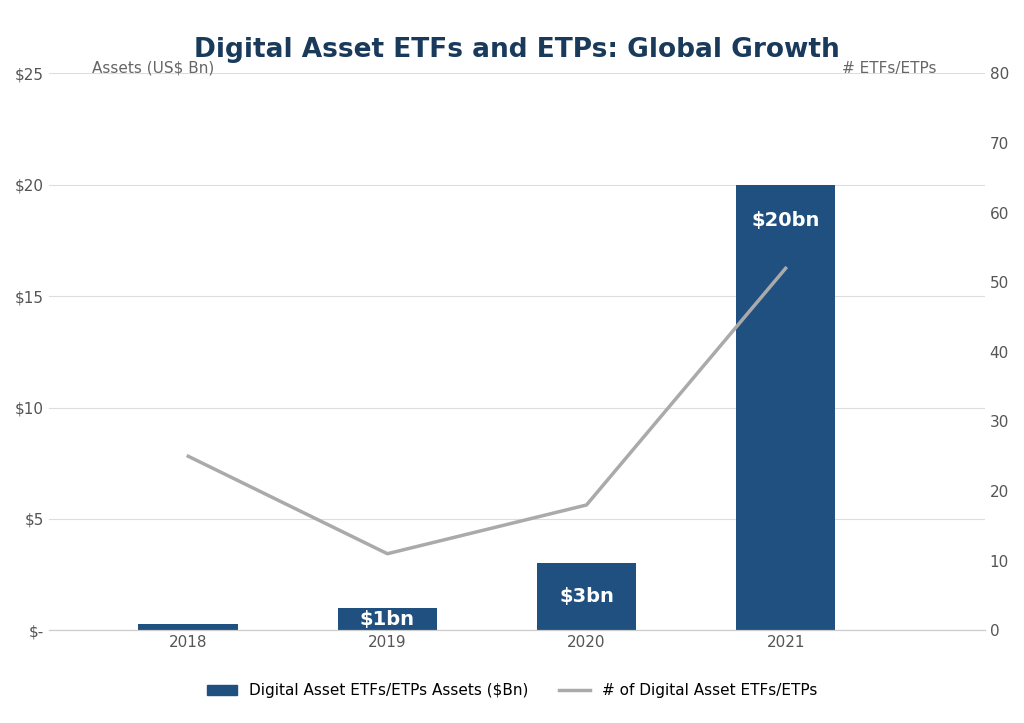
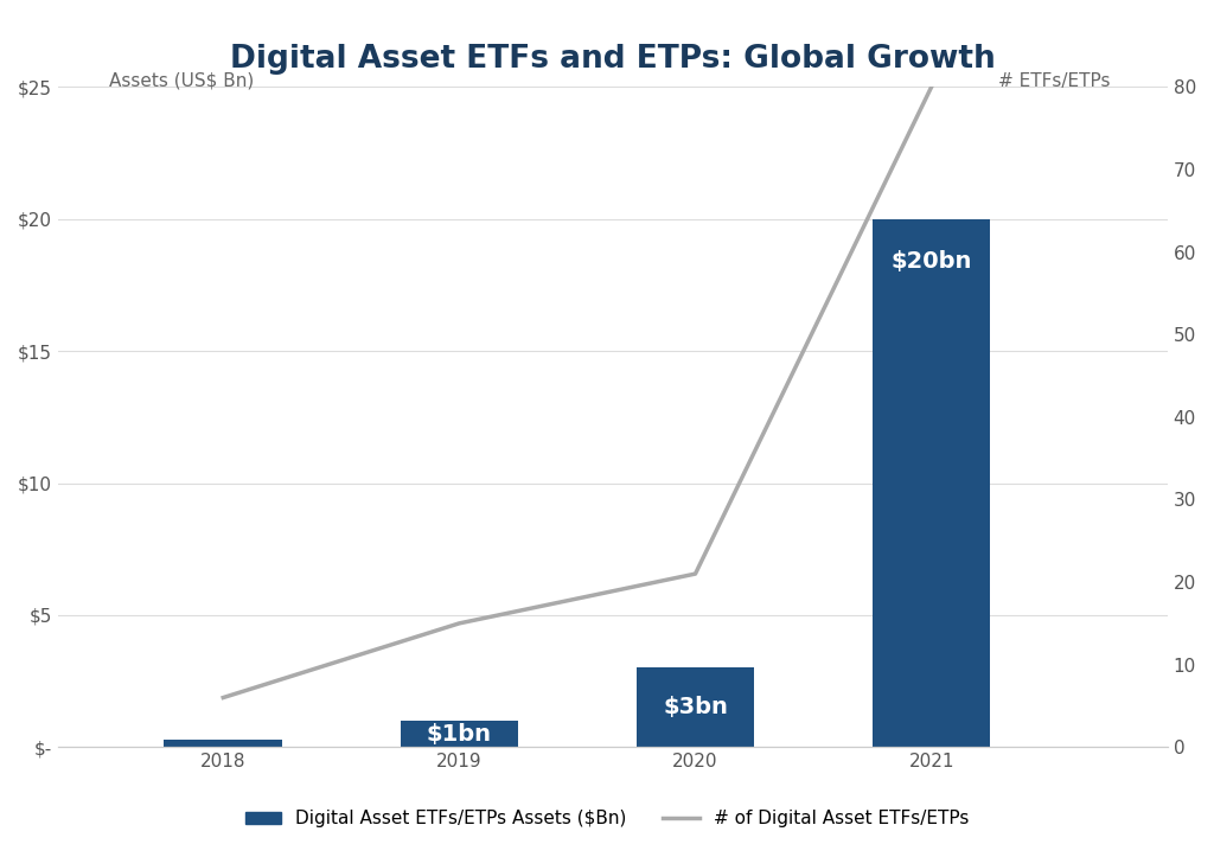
# of Digital Asset ETFs/ETPs/2018: 25 -> 6
# of Digital Asset ETFs/ETPs/2019: 11 -> 15
# of Digital Asset ETFs/ETPs/2020: 18 -> 21
# of Digital Asset ETFs/ETPs/2021: 52 -> 80
